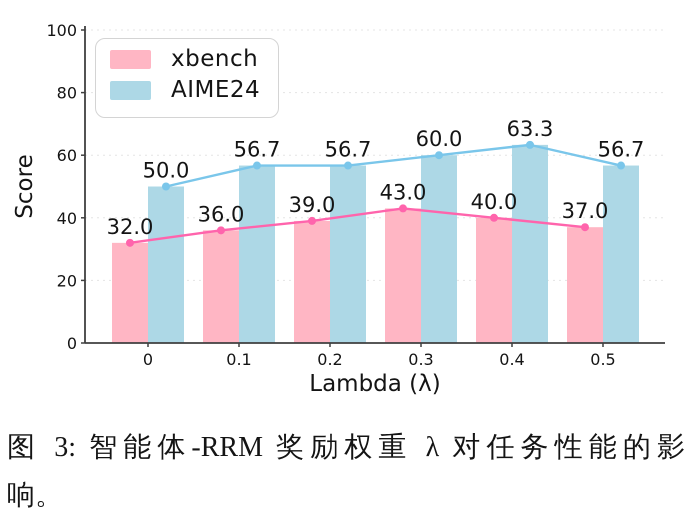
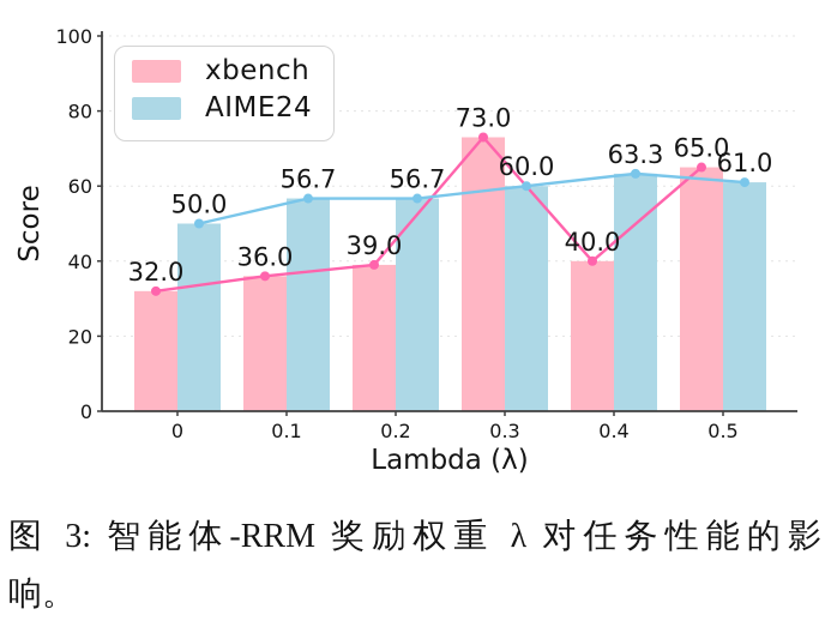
xbench/0.3: 43.0 -> 73.0
xbench/0.5: 37.0 -> 65.0
AIME24/0.5: 56.7 -> 61.0
